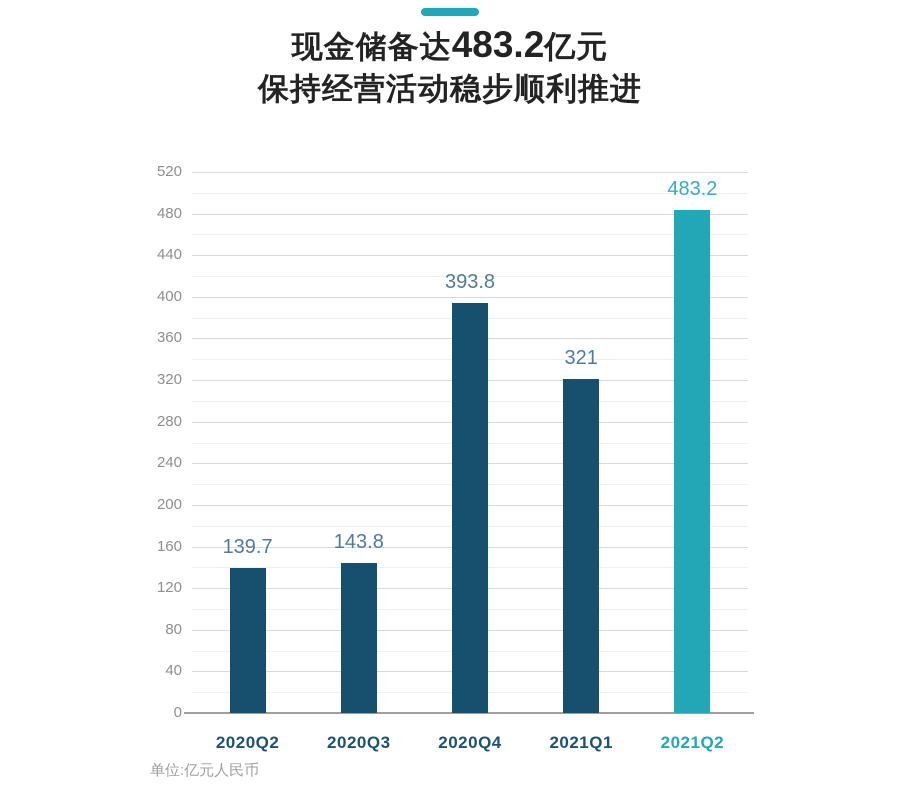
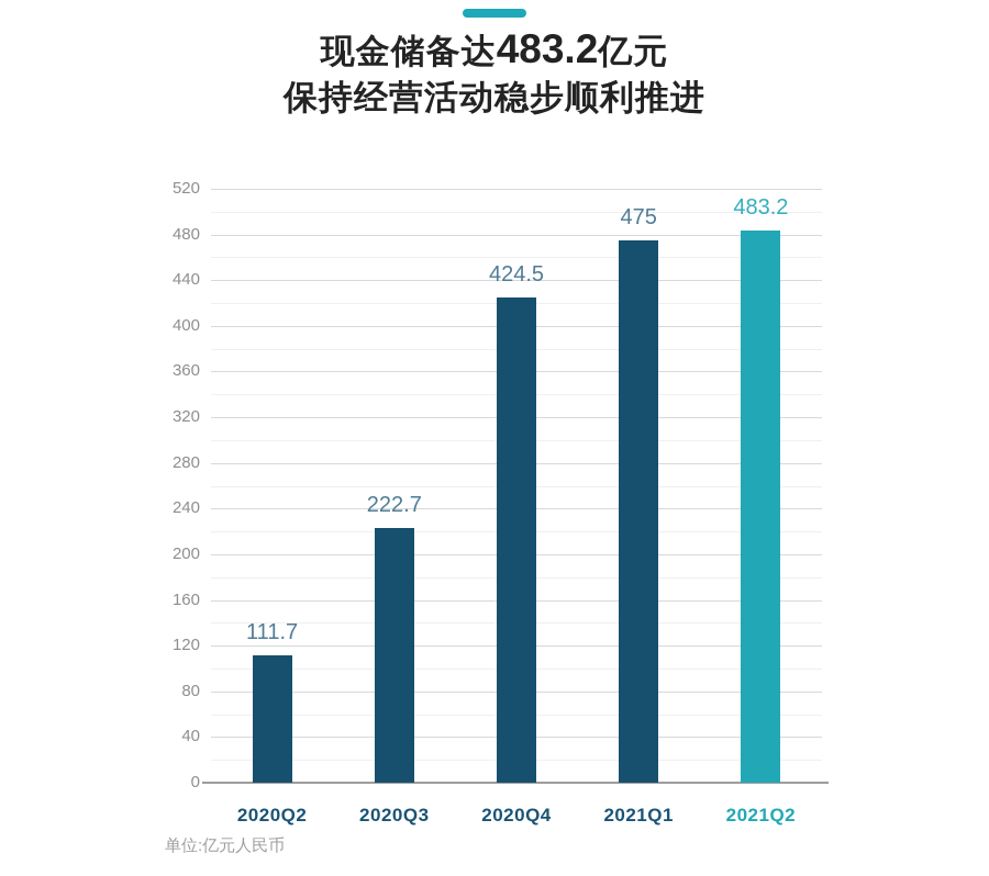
2020Q2: 139.7 -> 111.7
2020Q3: 143.8 -> 222.7
2020Q4: 393.8 -> 424.5
2021Q1: 321 -> 475
